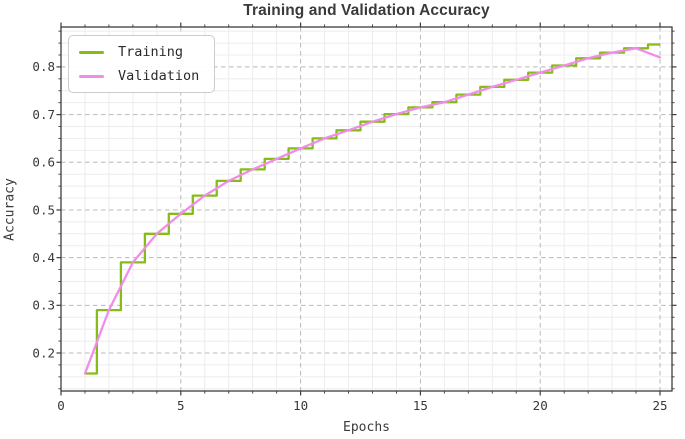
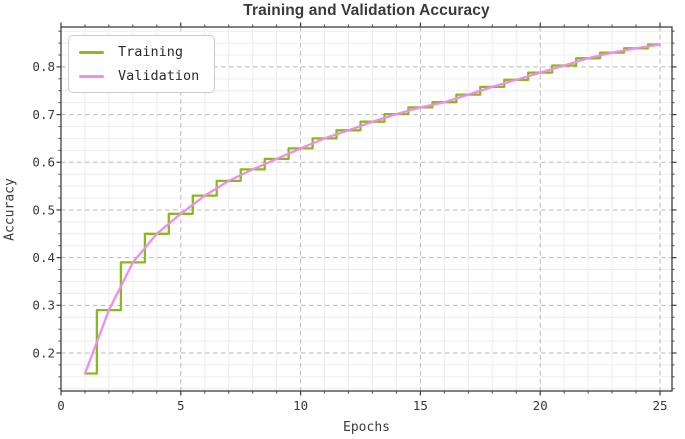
Validation/25: 0.82 -> 0.85
